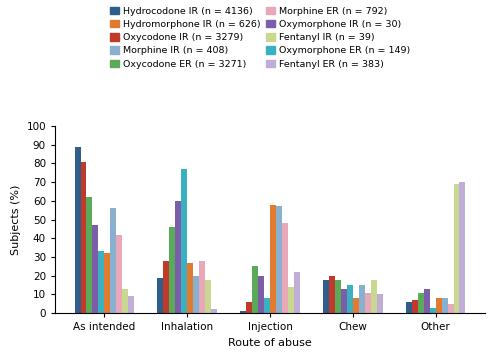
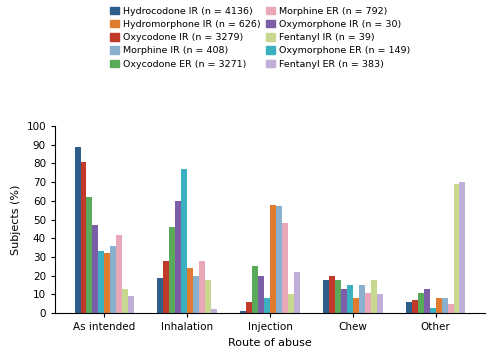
Morphine IR (n = 408)/As intended: 56 -> 36
Hydromorphone IR (n = 626)/Inhalation: 27 -> 24
Fentanyl IR (n = 39)/Injection: 14 -> 10
